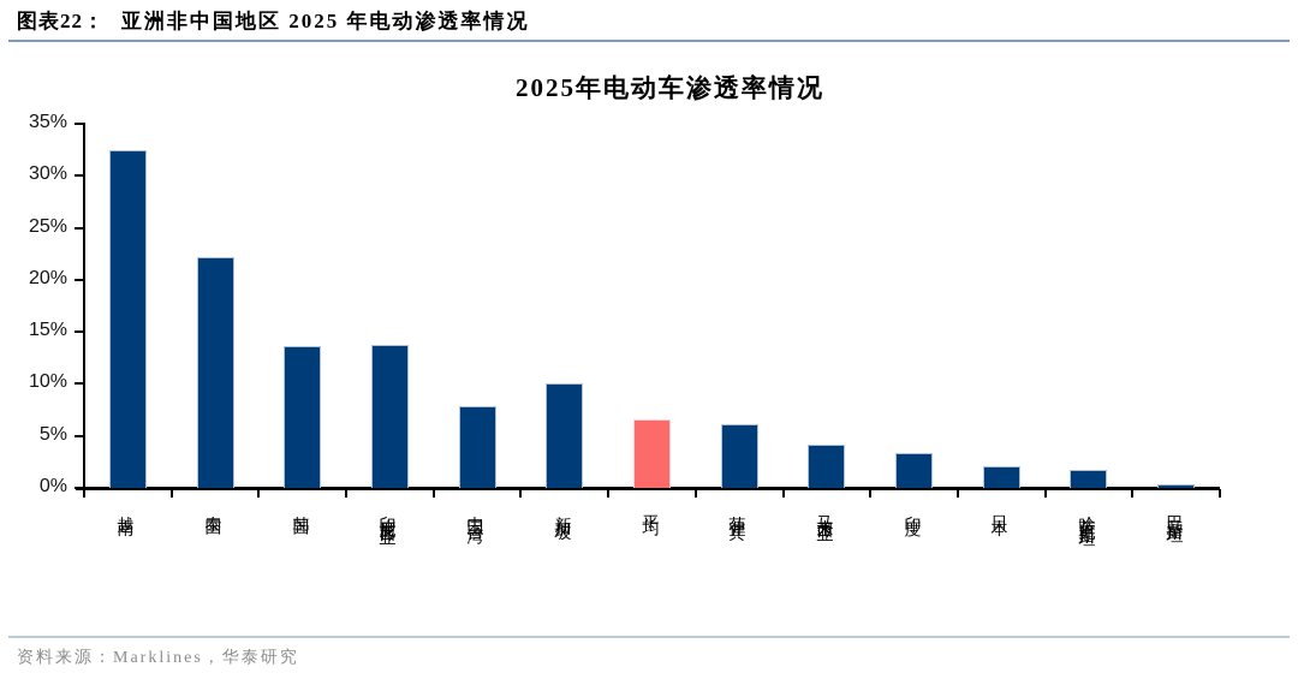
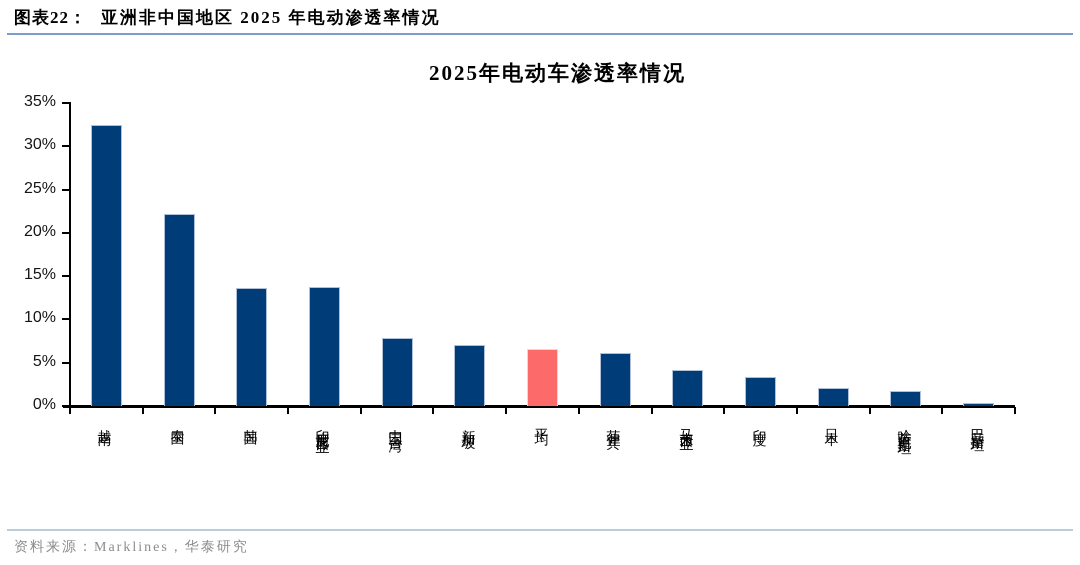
新加坡: 10% -> 7%
